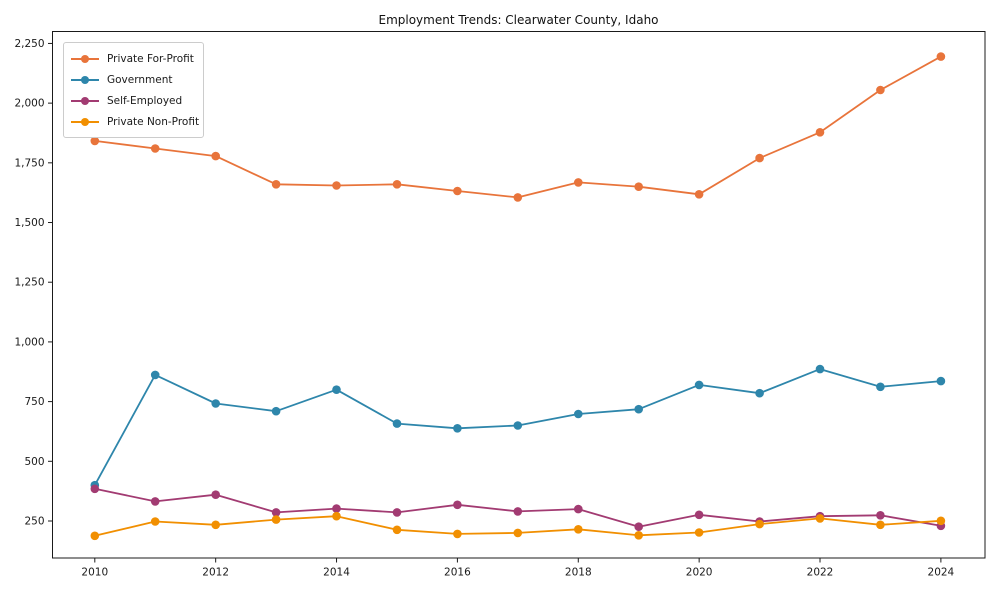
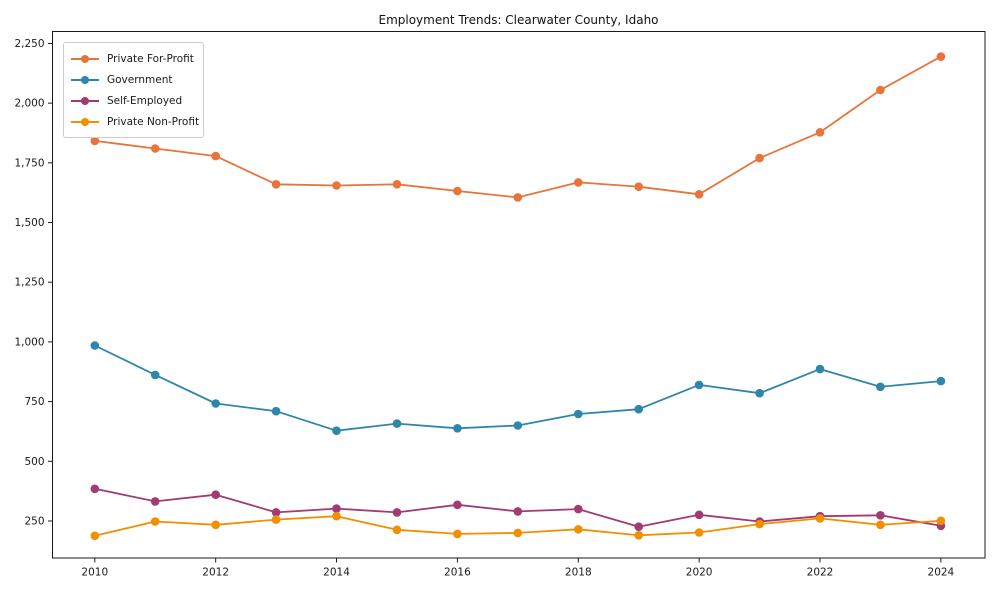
Government/2010: 400 -> 980
Government/2014: 800 -> 630
